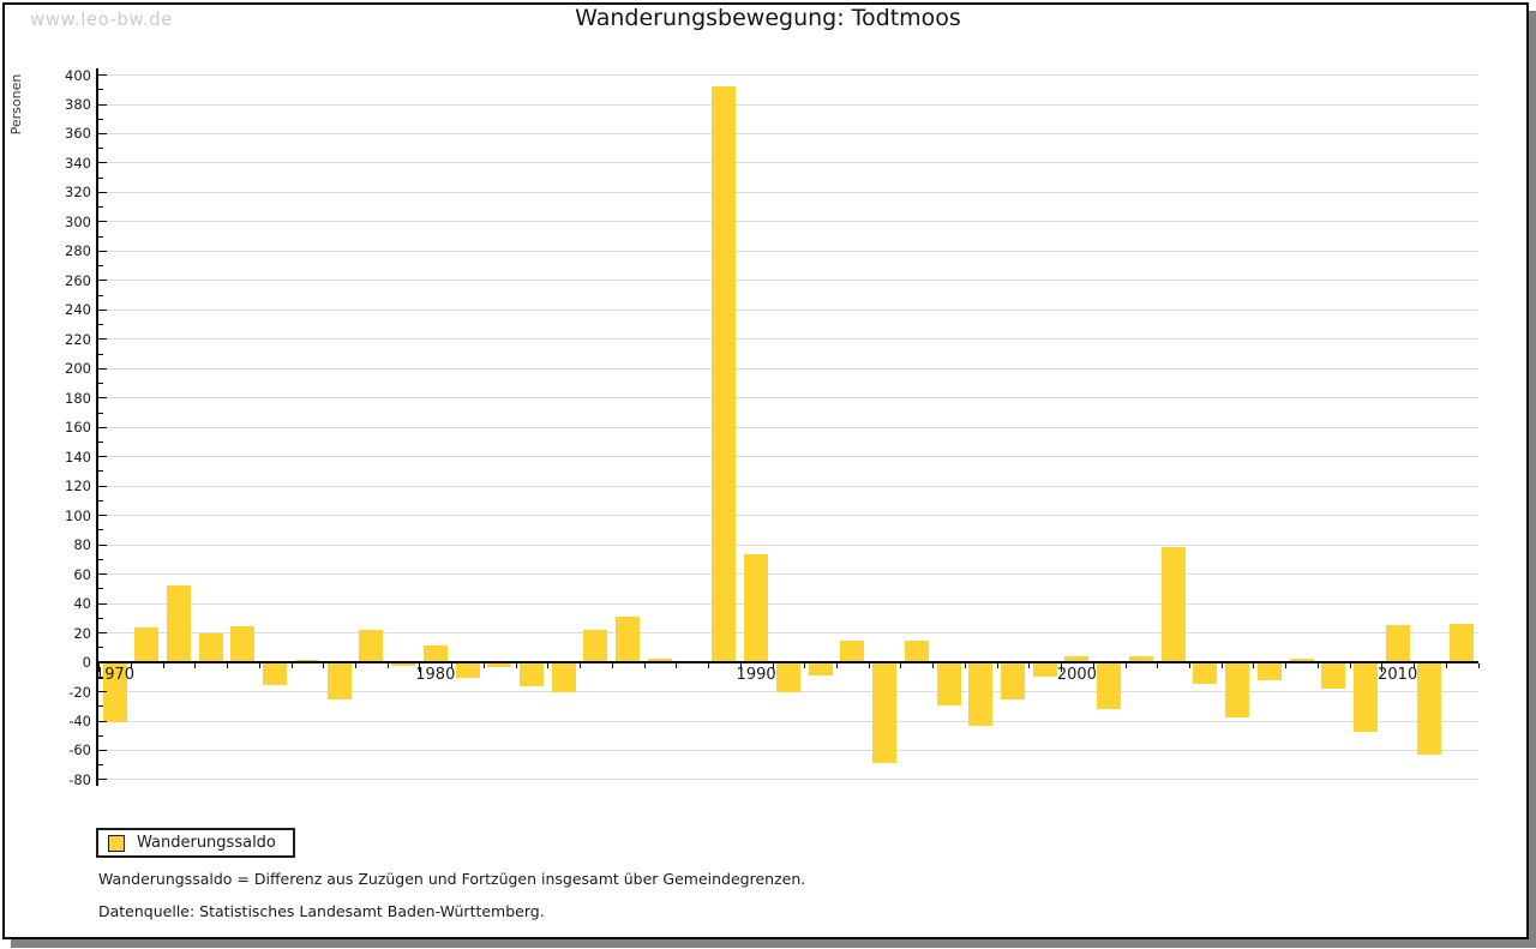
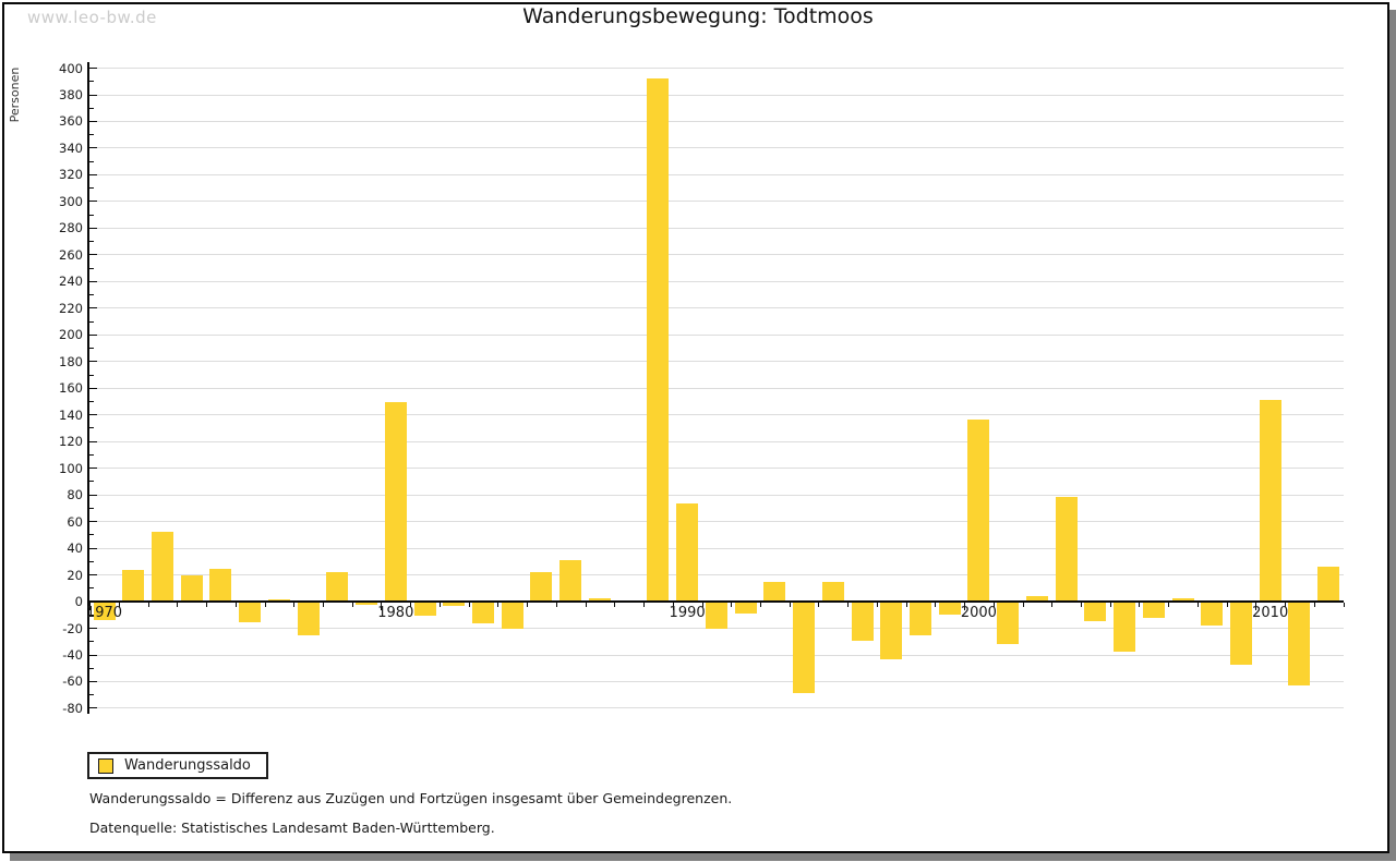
1970: -41 -> -14
1980: 11 -> 149
2000: 4 -> 136
2010: 25 -> 151
